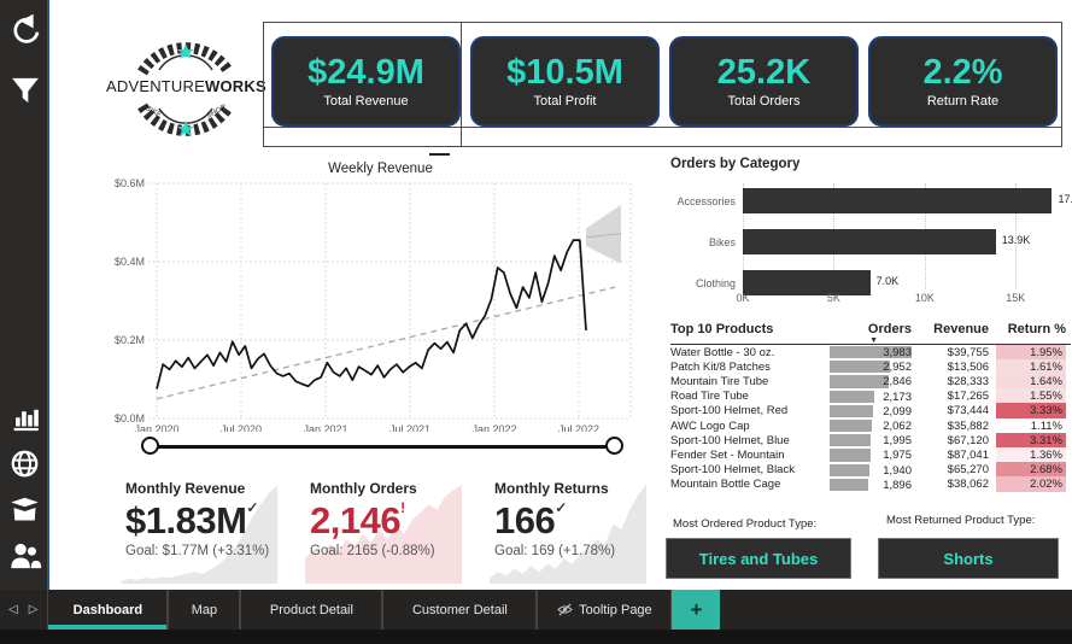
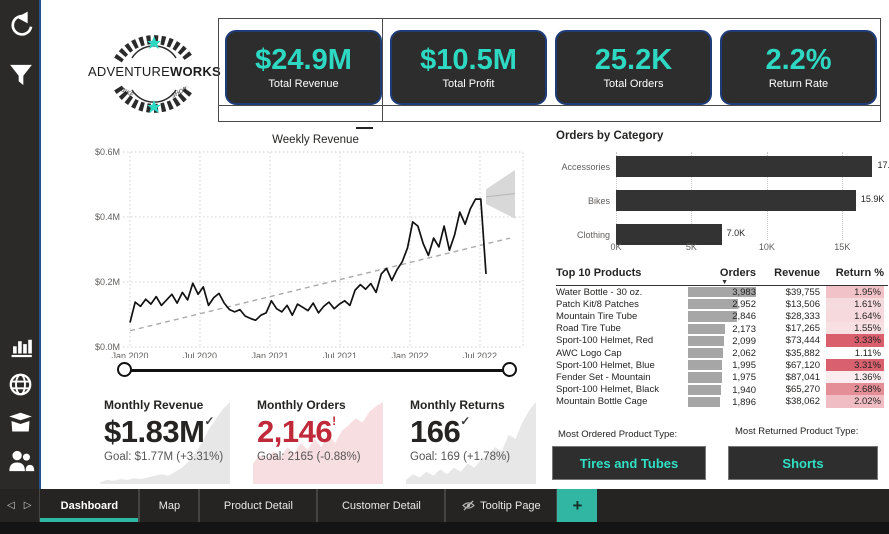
Orders by Category/Bikes: 13.9K -> 15.9K
